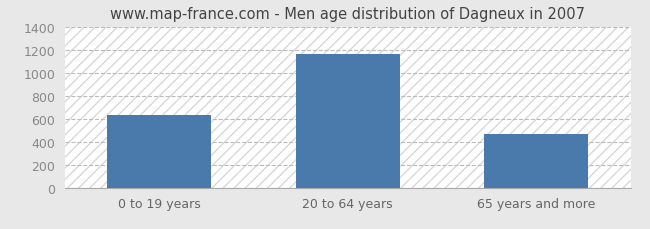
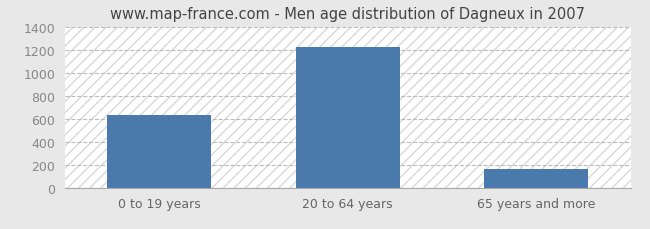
20 to 64 years: 1160 -> 1220
65 years and more: 470 -> 160
